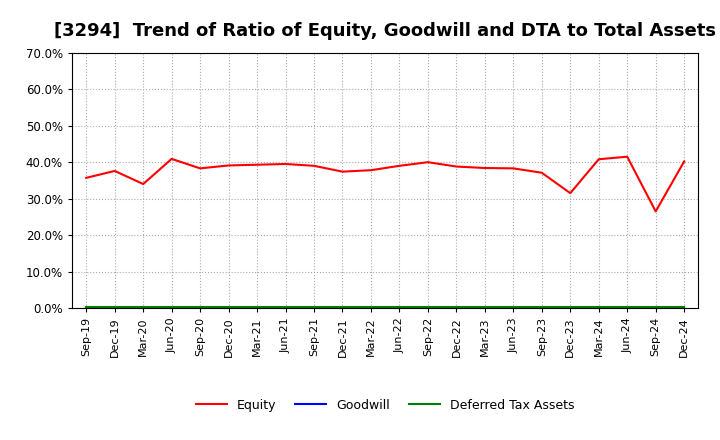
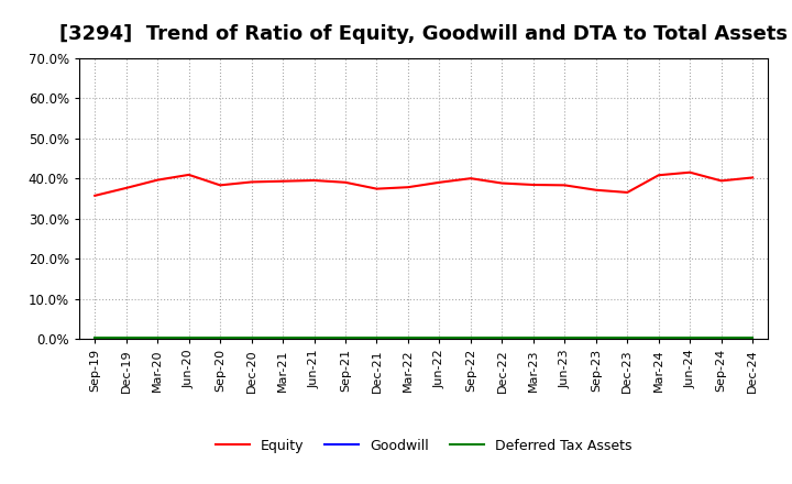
Equity/Mar-20: 34.0% -> 39.6%
Equity/Dec-23: 31.5% -> 36.5%
Equity/Sep-24: 26.5% -> 39.4%
